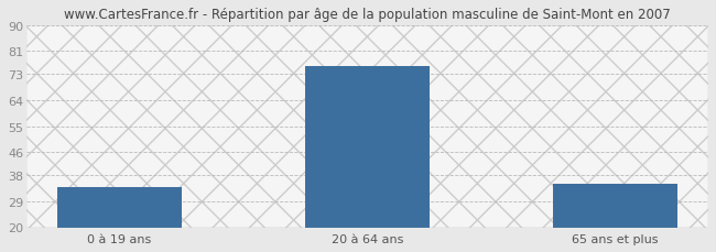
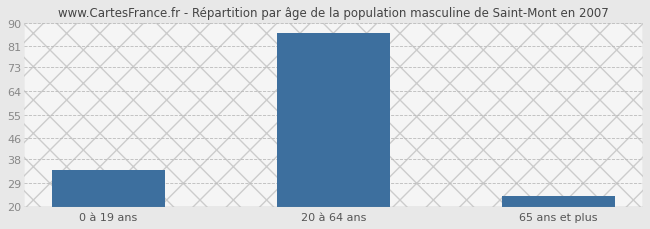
20 à 64 ans: 76 -> 86
65 ans et plus: 35 -> 24
